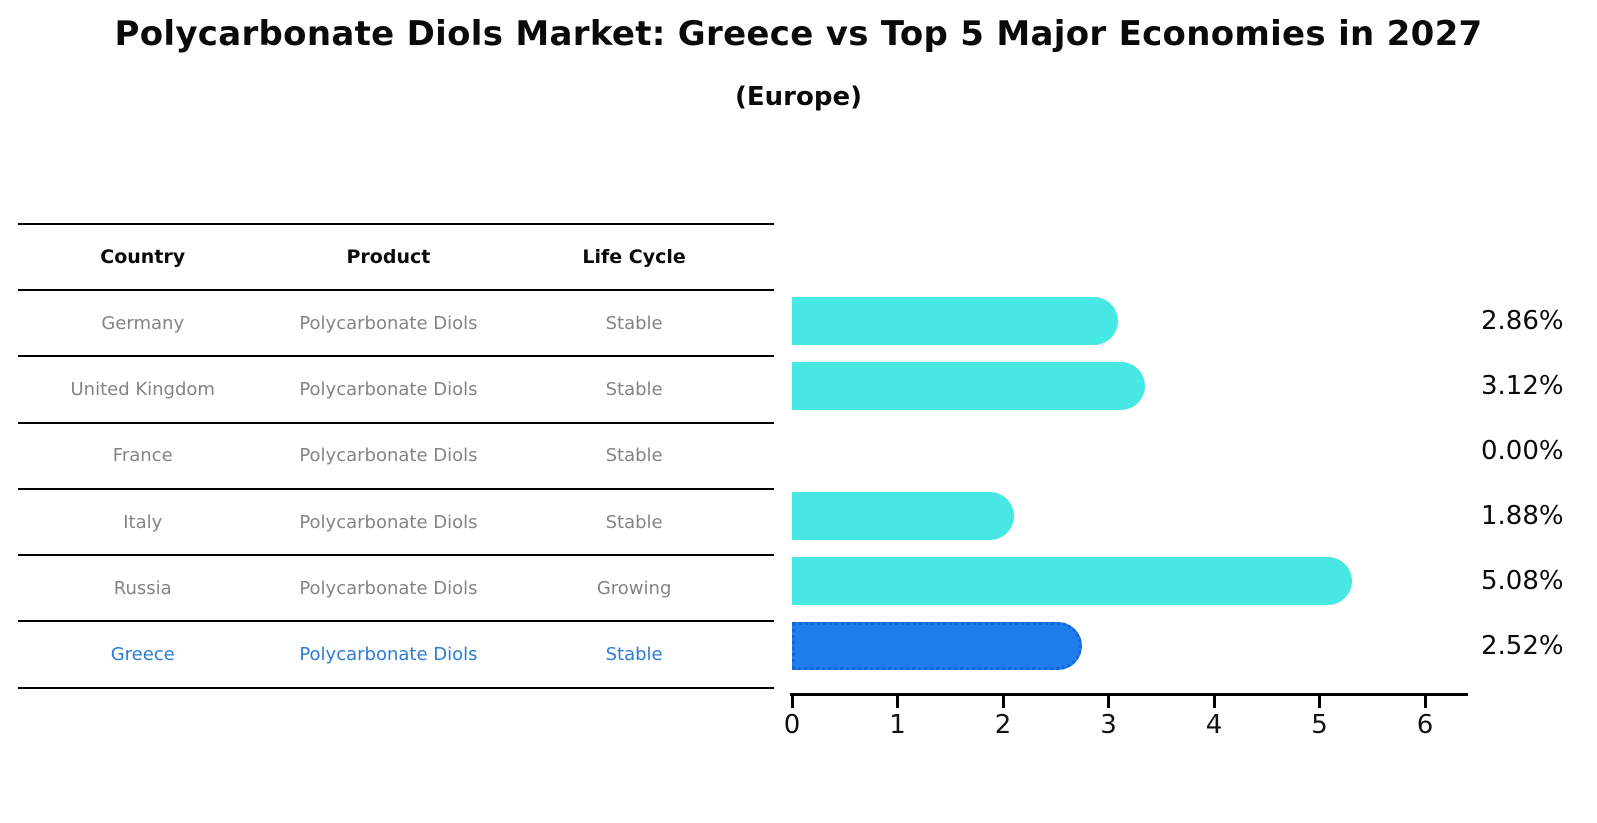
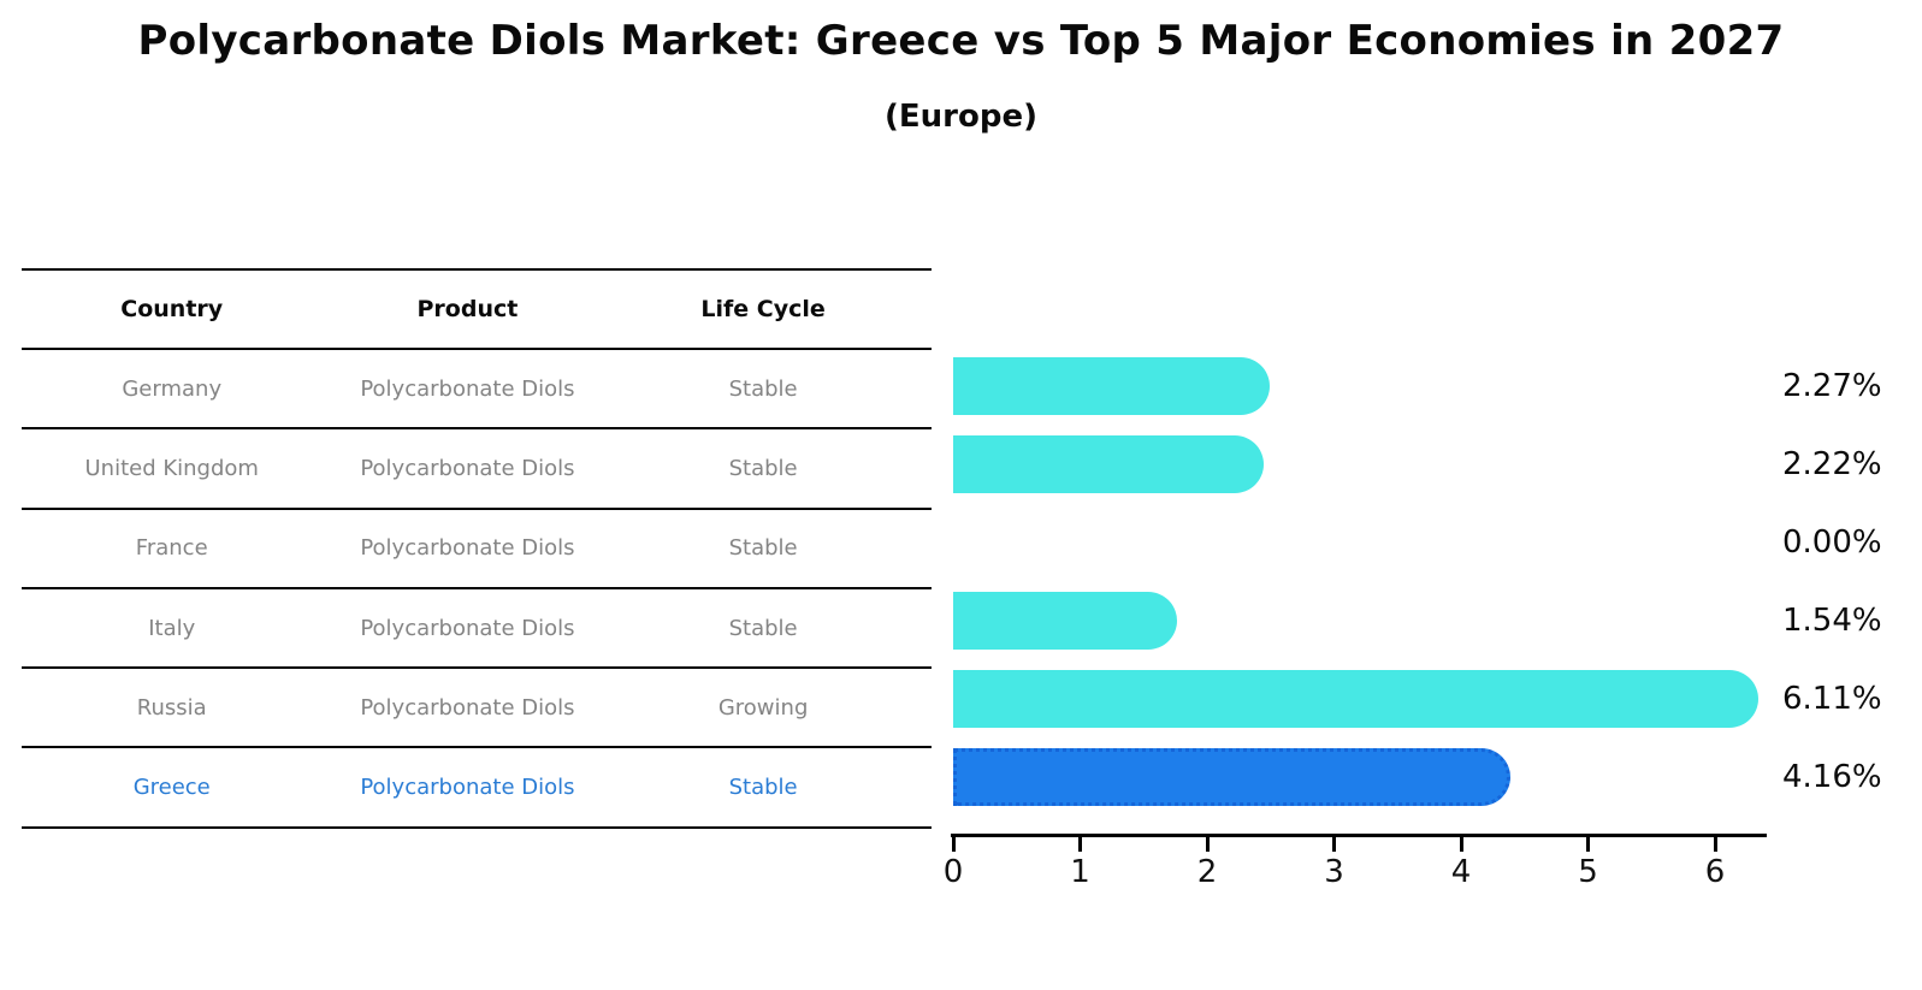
Germany: 2.86% -> 2.27%
United Kingdom: 3.12% -> 2.22%
Italy: 1.88% -> 1.54%
Russia: 5.08% -> 6.11%
Greece: 2.52% -> 4.16%
